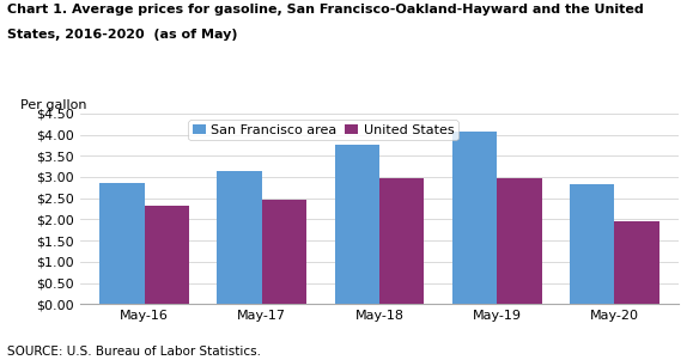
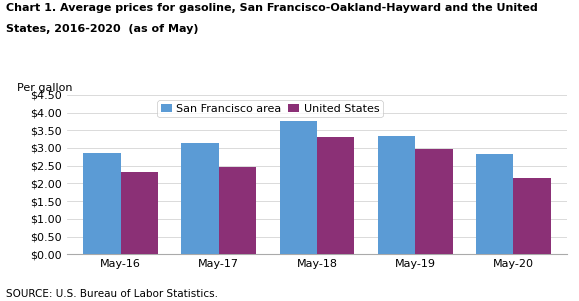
United States/May-18: $2.96 -> $3.30
San Francisco area/May-19: $4.07 -> $3.35
United States/May-20: $1.96 -> $2.15
